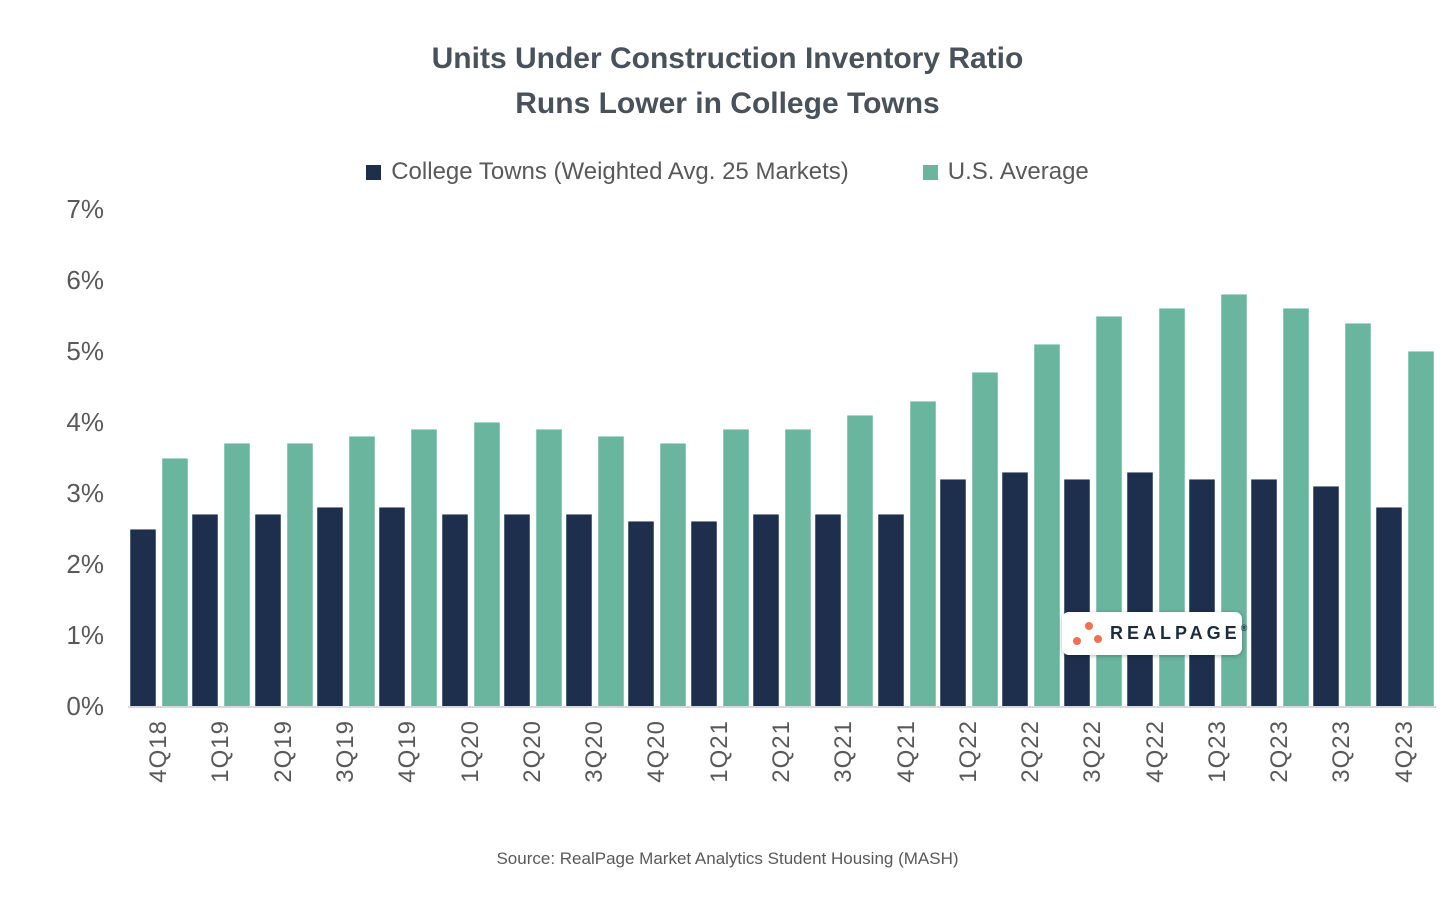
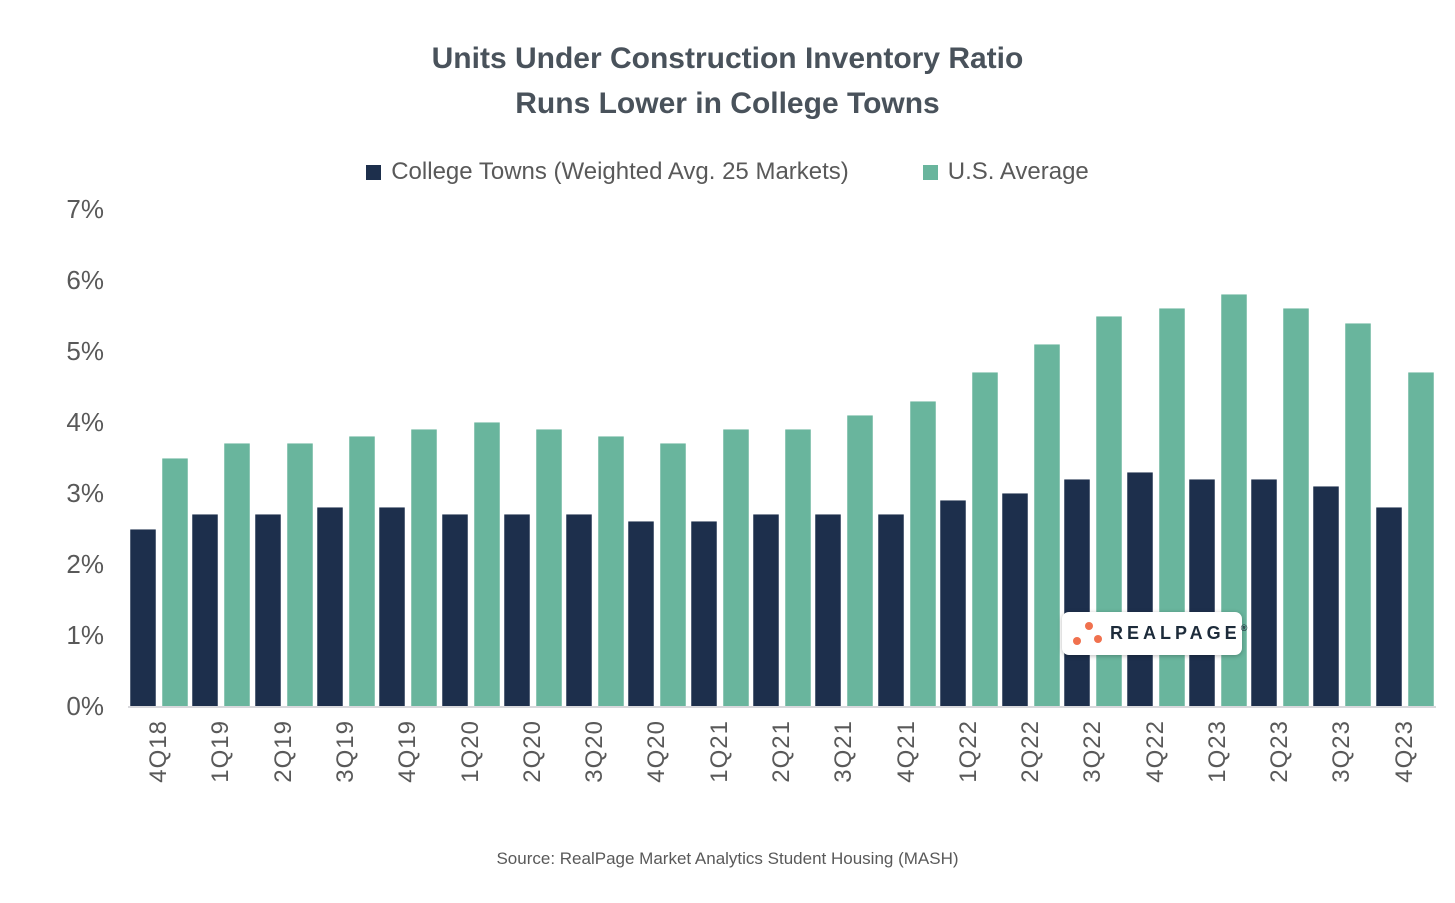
College Towns (Weighted Avg. 25 Markets)/1Q22: 3.2% -> 2.9%
College Towns (Weighted Avg. 25 Markets)/2Q22: 3.3% -> 3.0%
U.S. Average/4Q23: 5.0% -> 4.7%
